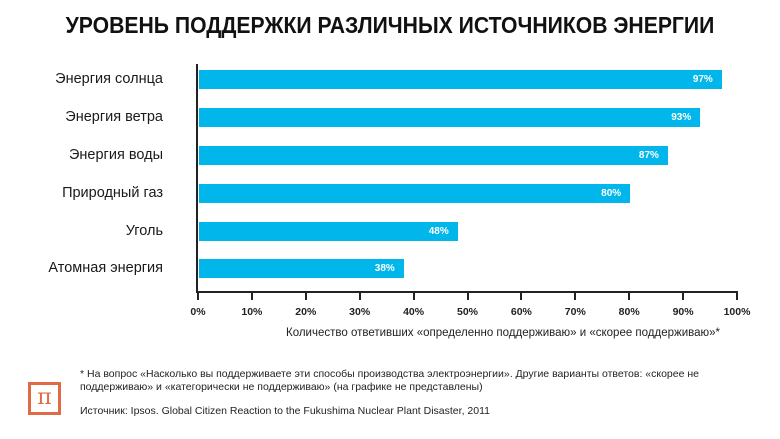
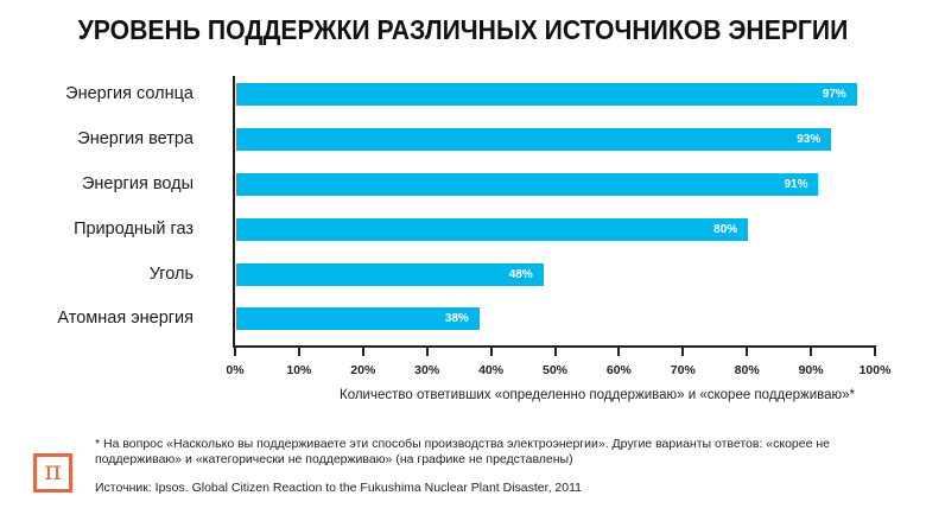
Энергия воды: 87% -> 91%
